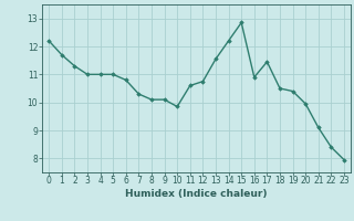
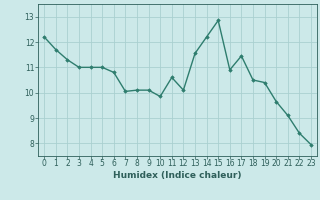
7: 10.30 -> 10.05
12: 10.75 -> 10.10
20: 9.95 -> 9.65
